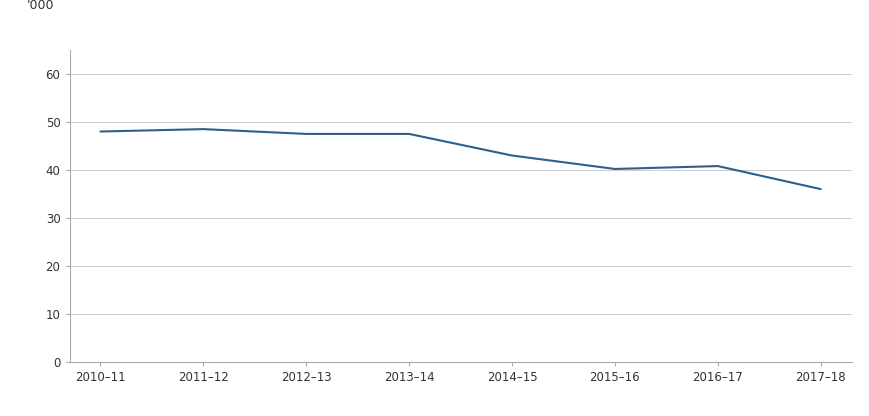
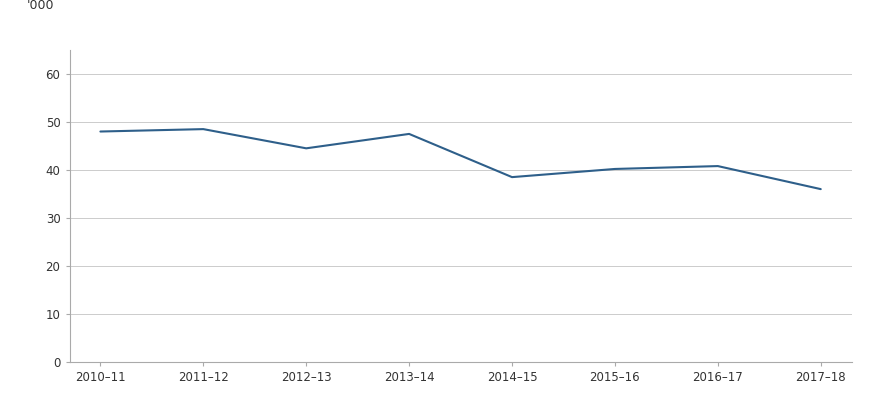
2012–13: 47.5 -> 44.5
2014–15: 43.0 -> 38.5
